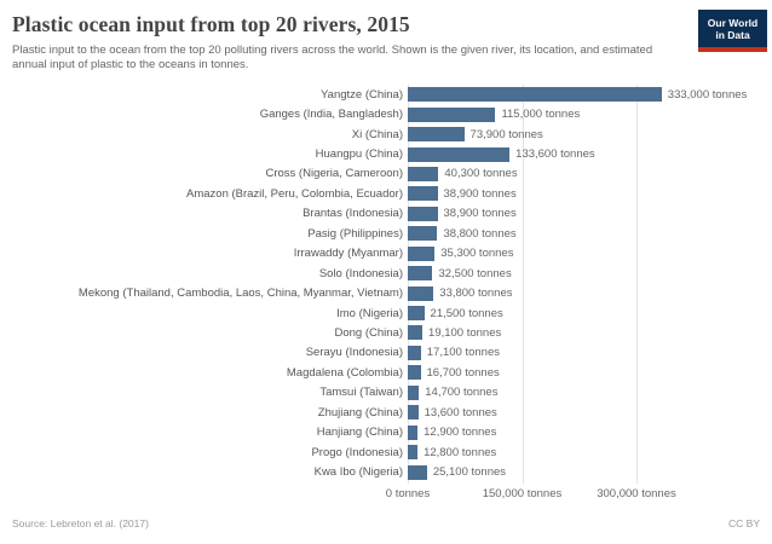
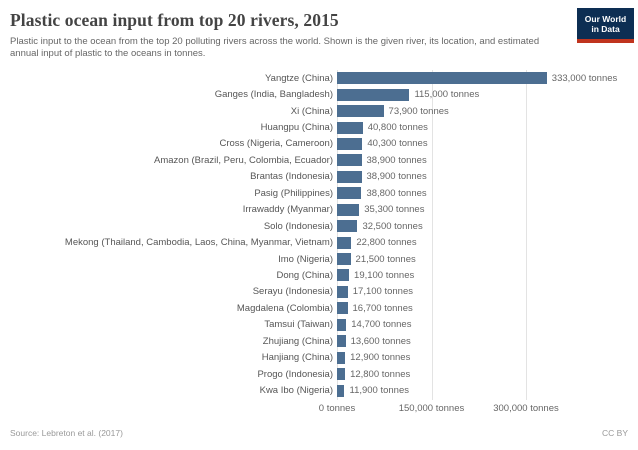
Huangpu (China): 133,600 -> 40,800
Mekong (Thailand, Cambodia, Laos, China, Myanmar, Vietnam): 33,800 -> 22,800
Kwa Ibo (Nigeria): 25,100 -> 11,900
